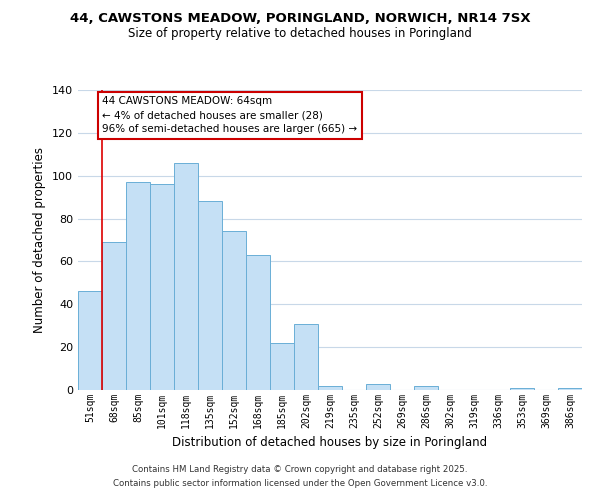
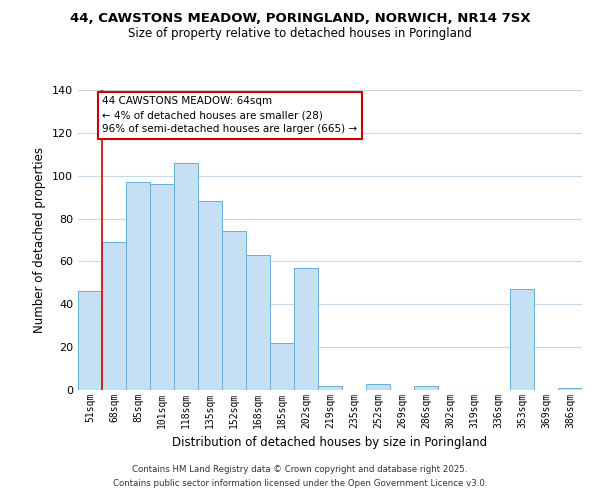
202sqm: 31 -> 57
353sqm: 1 -> 47
